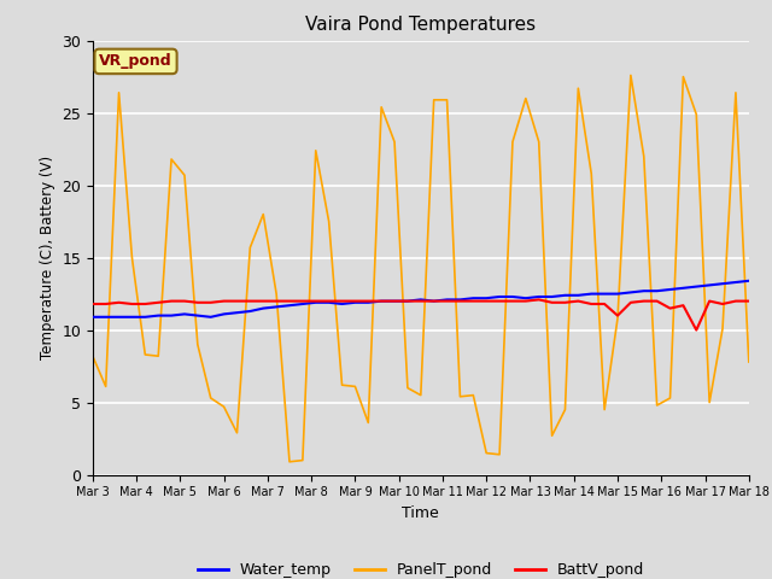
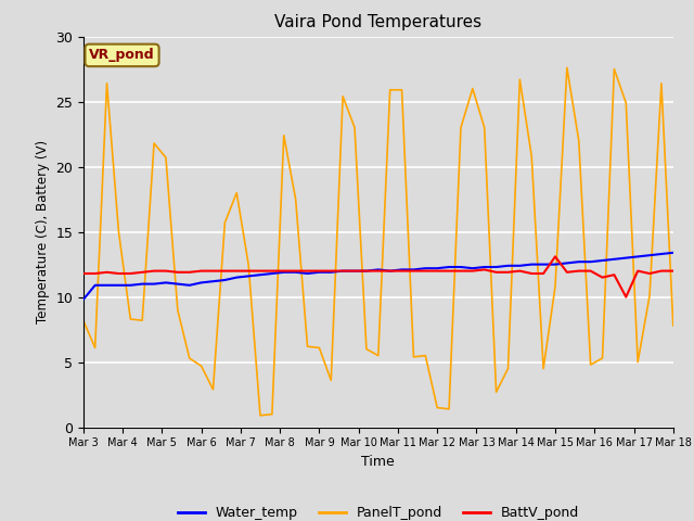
Water_temp/Mar 3: 10.9 -> 9.8
BattV_pond/Mar 15: 11.0 -> 13.1
